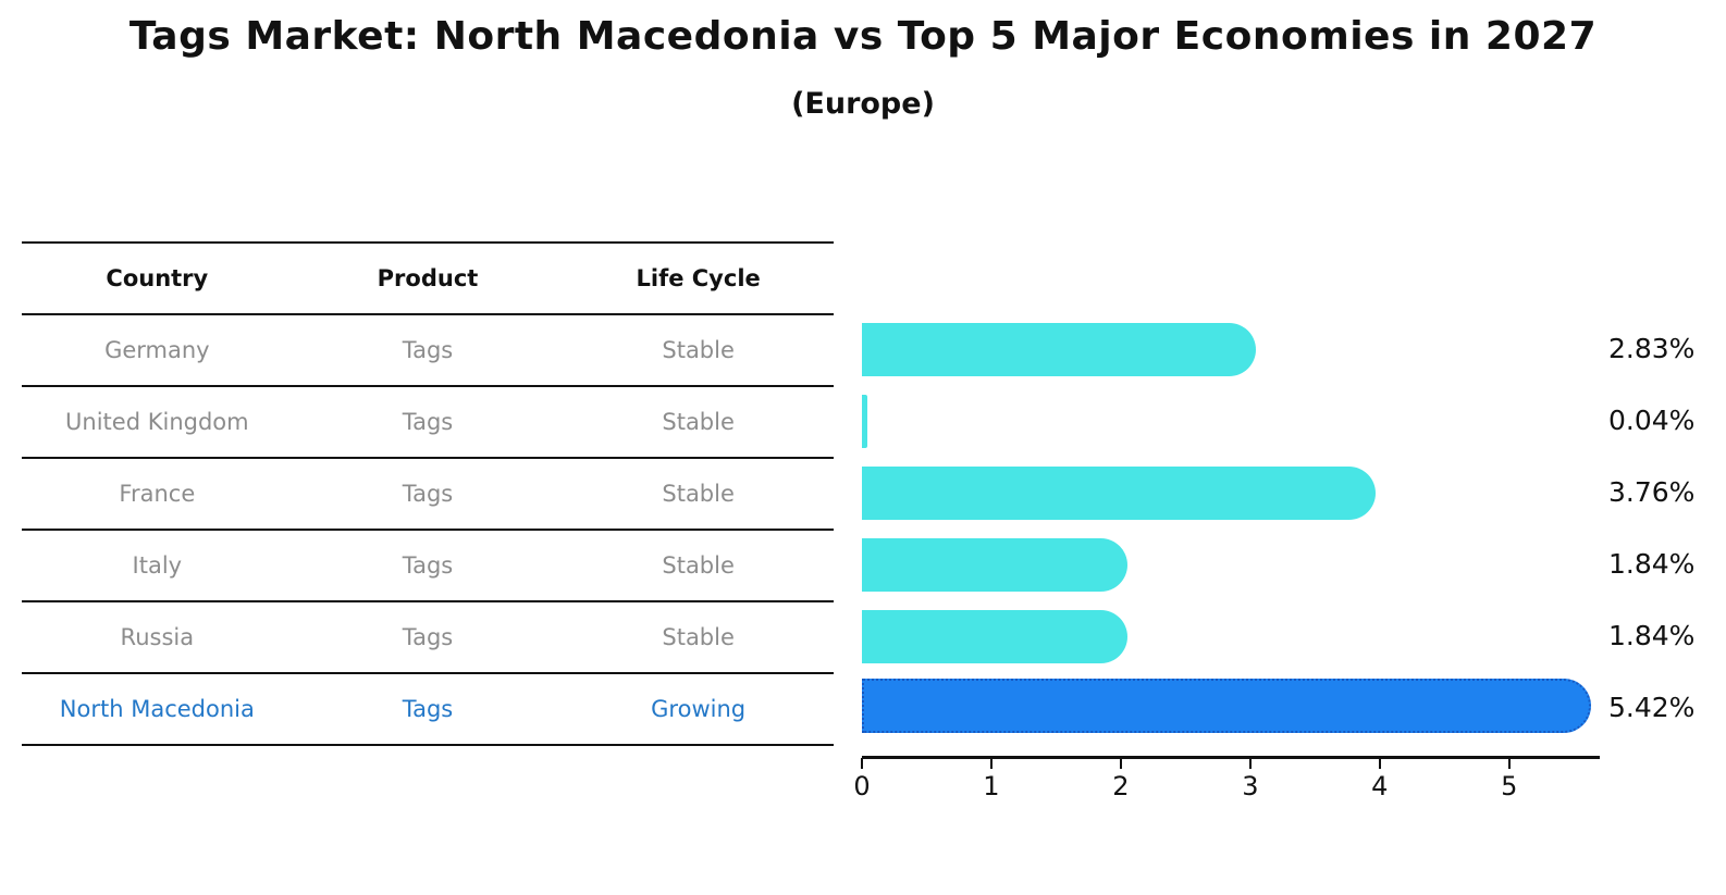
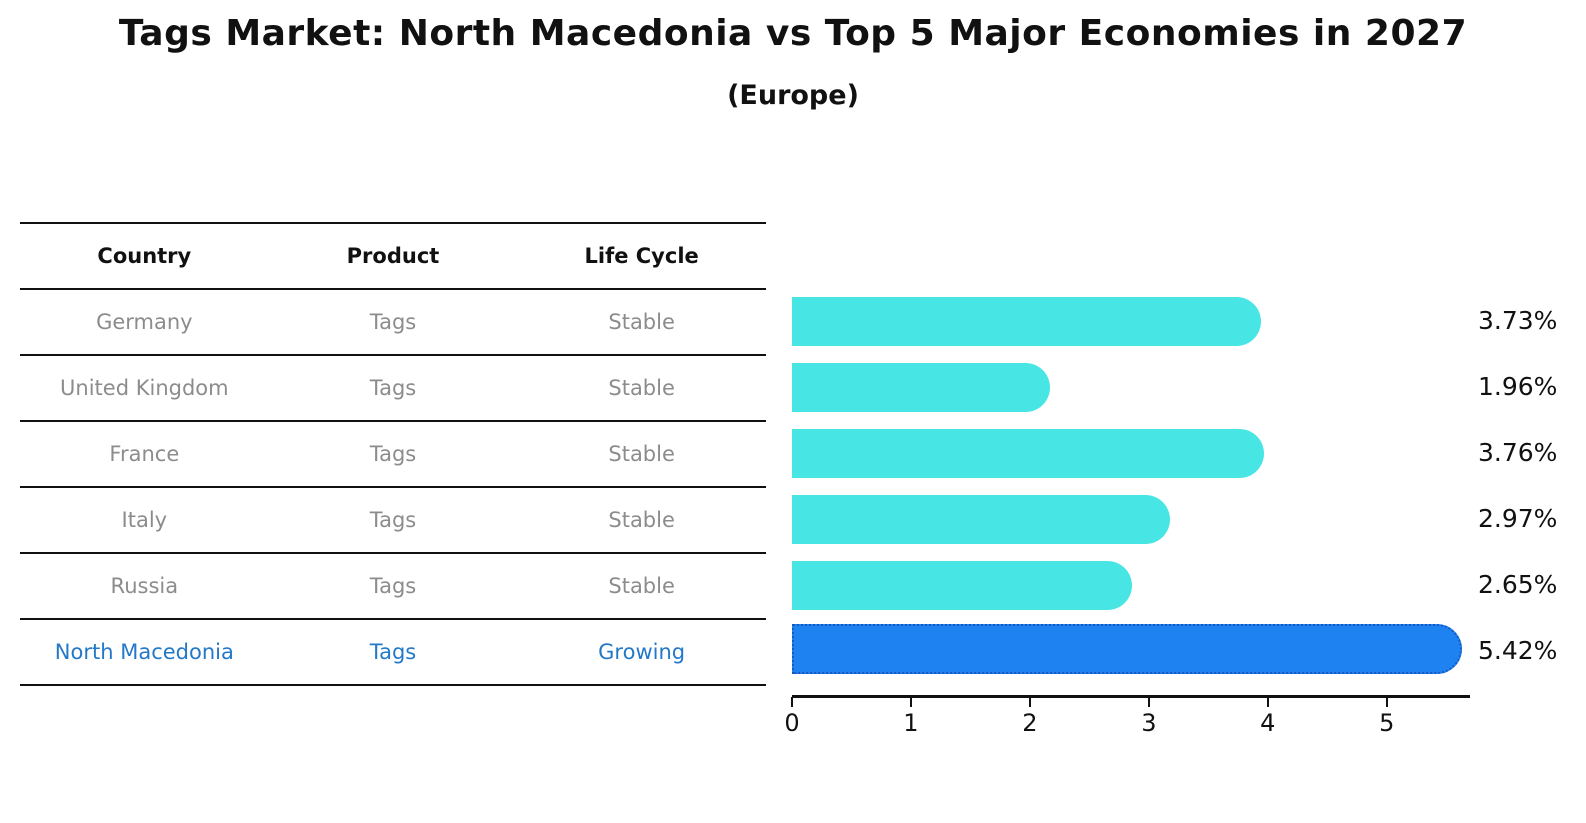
Germany: 2.83% -> 3.73%
United Kingdom: 0.04% -> 1.96%
Italy: 1.84% -> 2.97%
Russia: 1.84% -> 2.65%
